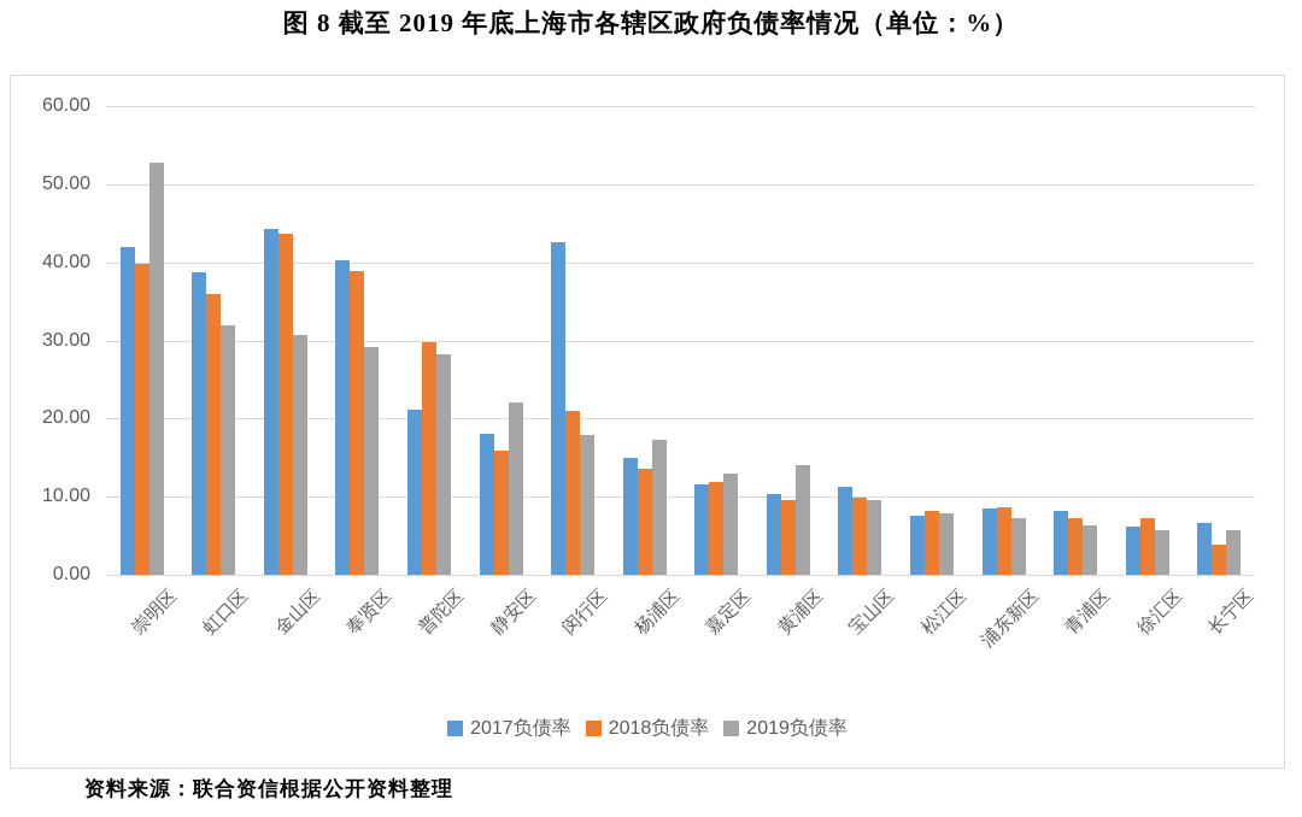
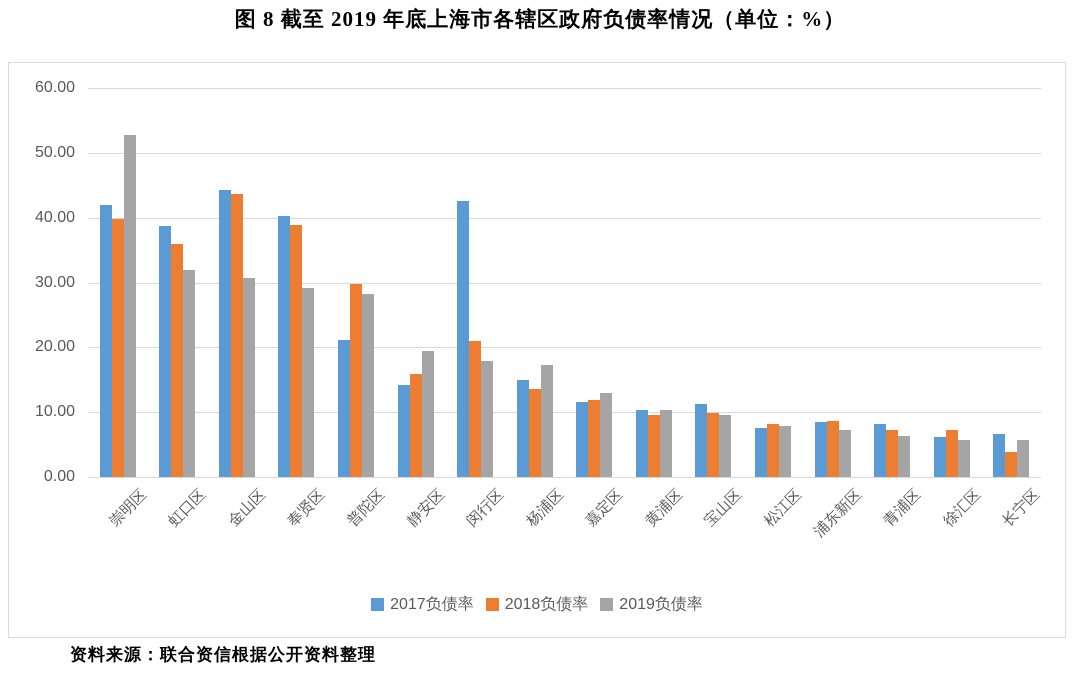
2017负债率/静安区: 18 -> 14
2019负债率/静安区: 22 -> 20
2019负债率/黄浦区: 14 -> 10
